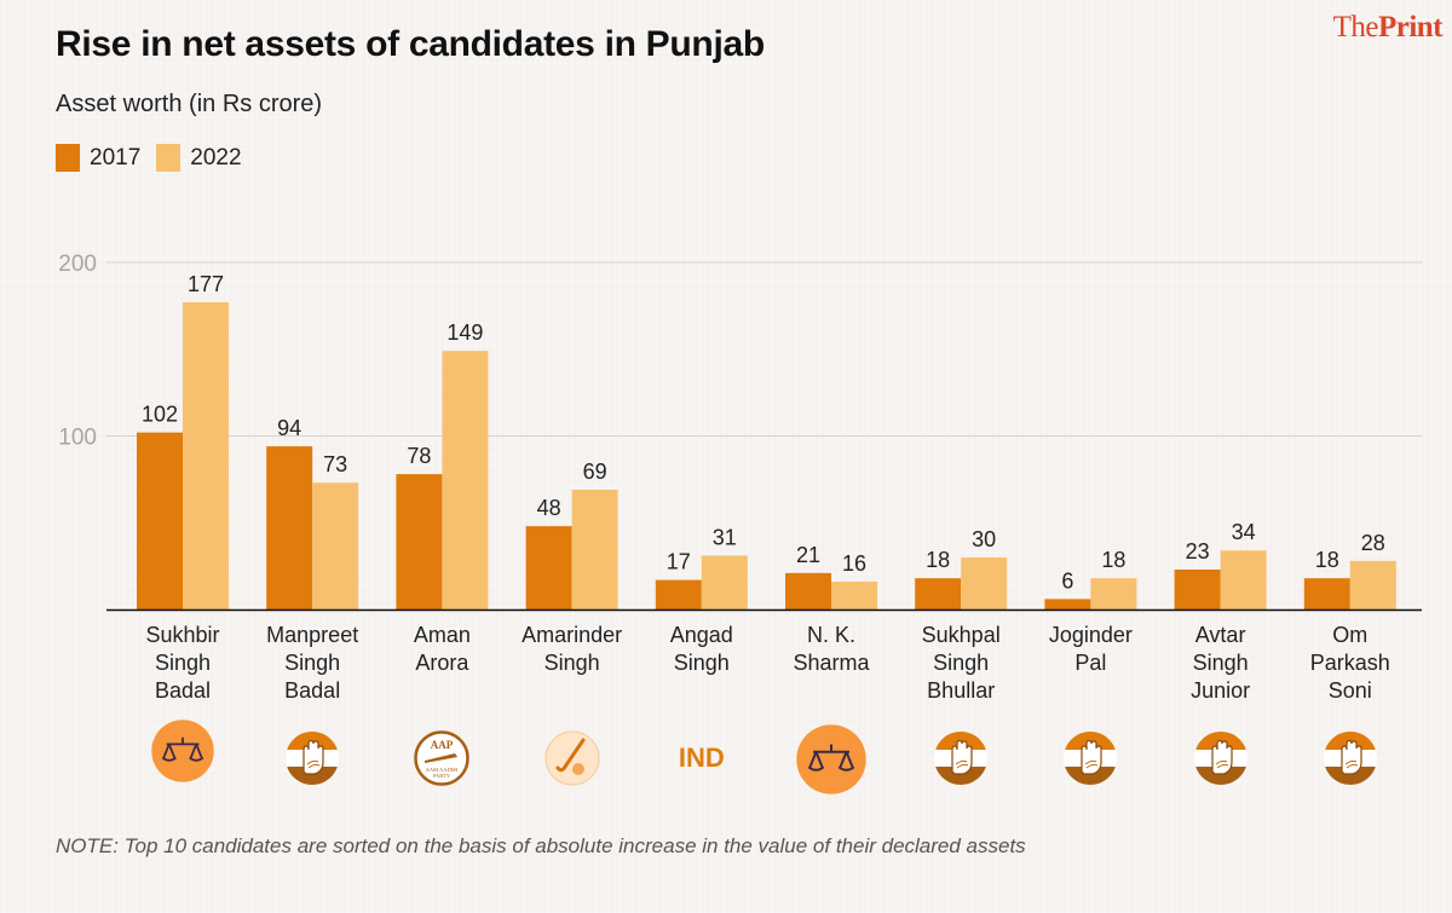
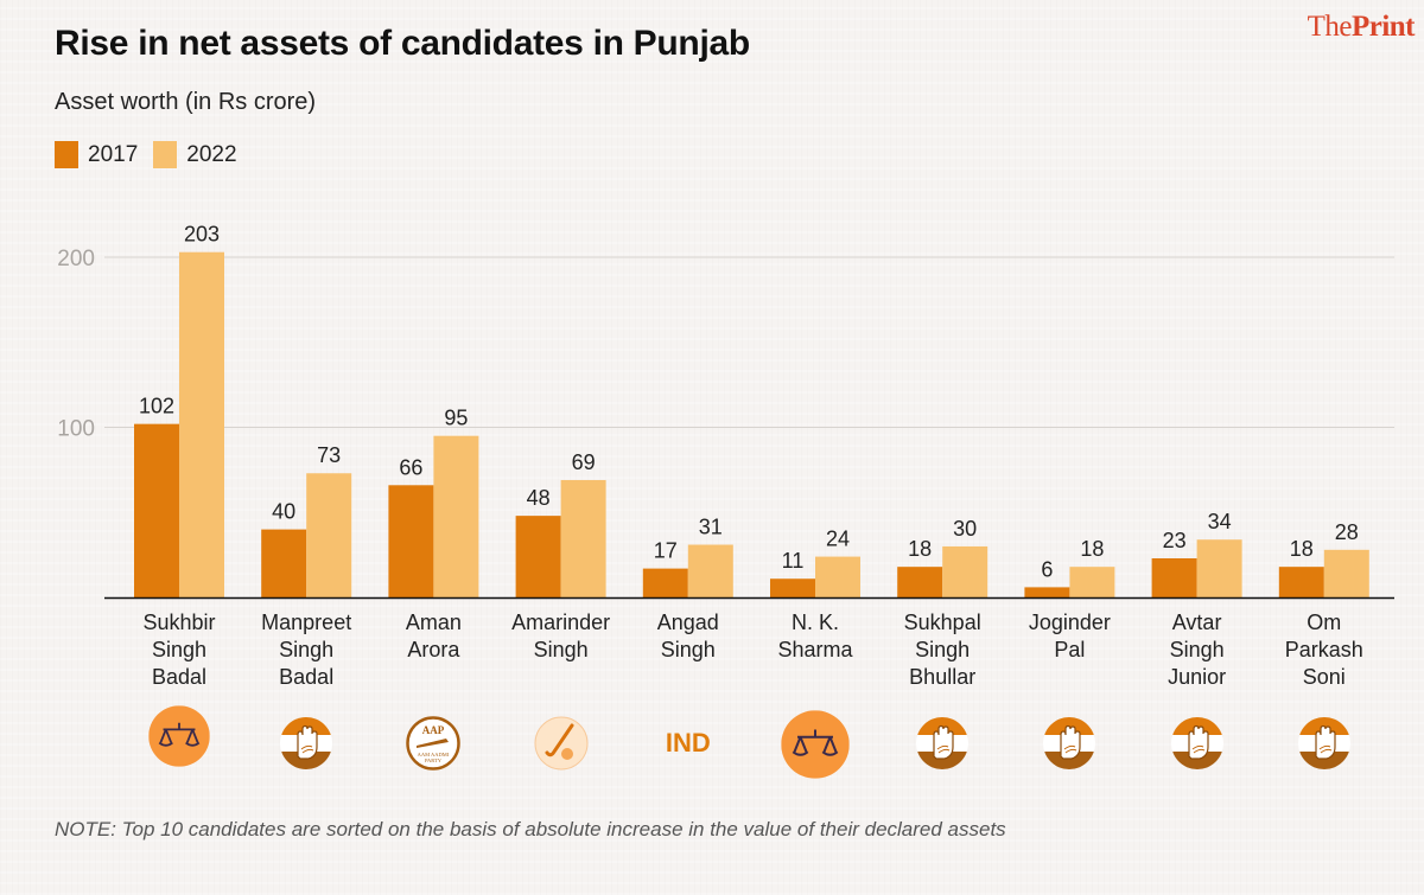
2022/Sukhbir Singh Badal: 177 -> 203
2017/Manpreet Singh Badal: 94 -> 40
2017/Aman Arora: 78 -> 66
2022/Aman Arora: 149 -> 95
2017/N. K. Sharma: 21 -> 11
2022/N. K. Sharma: 16 -> 24
